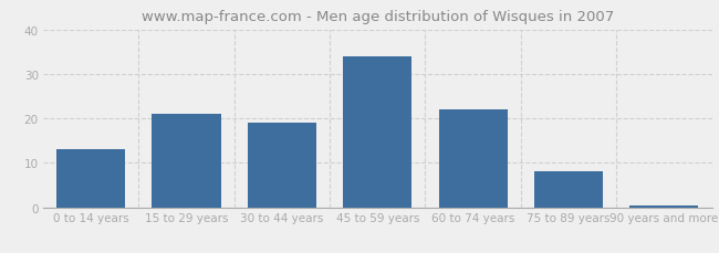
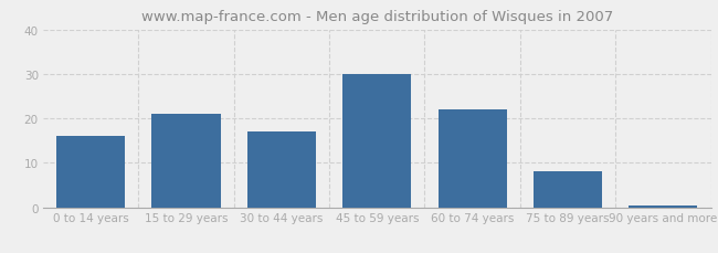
0 to 14 years: 13.0 -> 16.0
30 to 44 years: 19.0 -> 17.0
45 to 59 years: 34.0 -> 30.0
